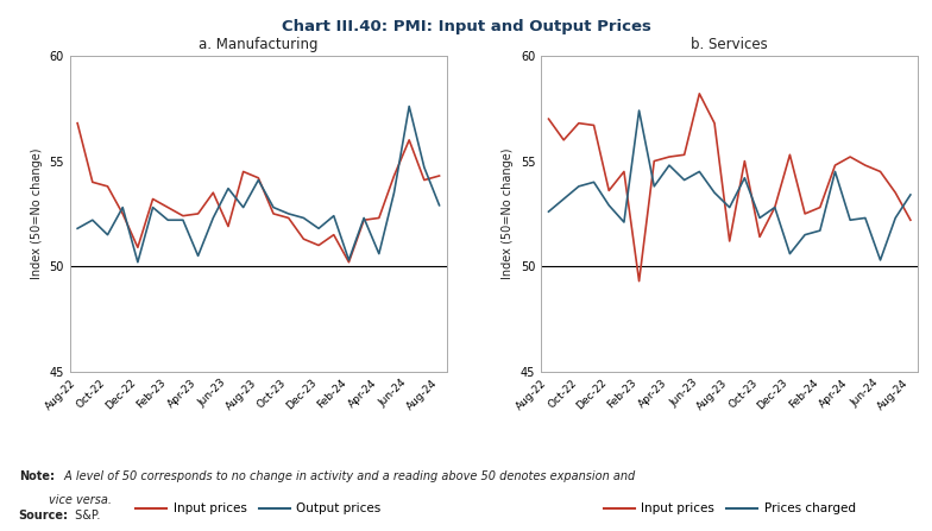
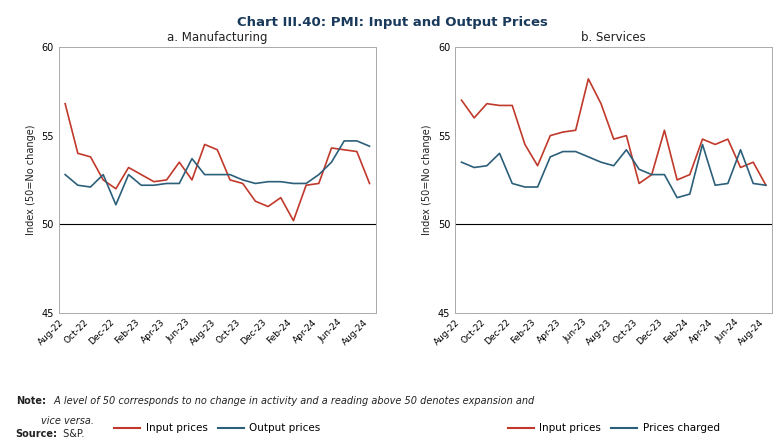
a. Manufacturing/Output prices/Aug-22: 51.8 -> 52.8
a. Manufacturing/Output prices/Oct-22: 51.5 -> 52.1
a. Manufacturing/Input prices/Dec-22: 50.9 -> 52.0
a. Manufacturing/Output prices/Dec-22: 50.2 -> 51.1
a. Manufacturing/Output prices/Apr-23: 50.5 -> 52.3
a. Manufacturing/Input prices/Jun-23: 51.9 -> 52.5
a. Manufacturing/Output prices/Aug-23: 54.1 -> 52.8
a. Manufacturing/Output prices/Dec-23: 51.8 -> 52.4
a. Manufacturing/Output prices/Feb-24: 50.3 -> 52.3
a. Manufacturing/Output prices/Apr-24: 50.6 -> 52.8
a. Manufacturing/Input prices/Jun-24: 56.0 -> 54.2
a. Manufacturing/Output prices/Jun-24: 57.6 -> 54.7
a. Manufacturing/Input prices/Aug-24: 54.3 -> 52.3
a. Manufacturing/Output prices/Aug-24: 52.9 -> 54.4
b. Services/Prices charged/Aug-22: 52.6 -> 53.5
b. Services/Prices charged/Oct-22: 53.8 -> 53.3
b. Services/Input prices/Dec-22: 53.6 -> 56.7
b. Services/Prices charged/Dec-22: 52.9 -> 52.3
b. Services/Input prices/Feb-23: 49.3 -> 53.3
b. Services/Prices charged/Feb-23: 57.4 -> 52.1
b. Services/Prices charged/Apr-23: 54.8 -> 54.1
b. Services/Prices charged/Jun-23: 54.5 -> 53.8
b. Services/Input prices/Aug-23: 51.2 -> 54.8
b. Services/Prices charged/Aug-23: 52.8 -> 53.3
b. Services/Input prices/Oct-23: 51.4 -> 52.3
b. Services/Prices charged/Oct-23: 52.3 -> 53.1
b. Services/Prices charged/Dec-23: 50.6 -> 52.8
b. Services/Input prices/Apr-24: 55.2 -> 54.5
b. Services/Input prices/Jun-24: 54.5 -> 53.2
b. Services/Prices charged/Jun-24: 50.3 -> 54.2
b. Services/Prices charged/Aug-24: 53.4 -> 52.2
